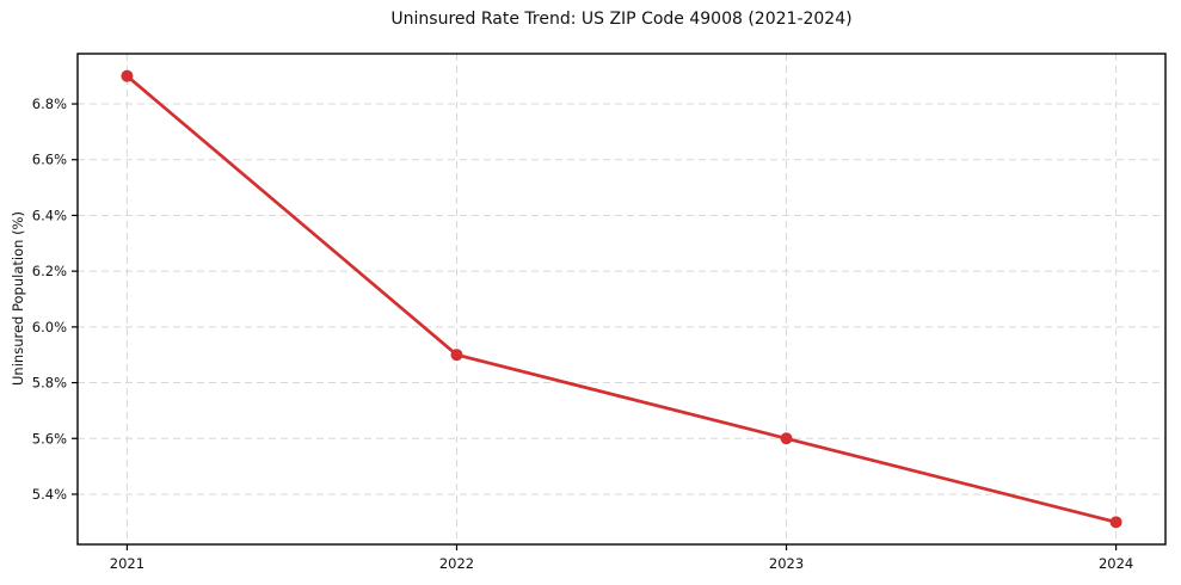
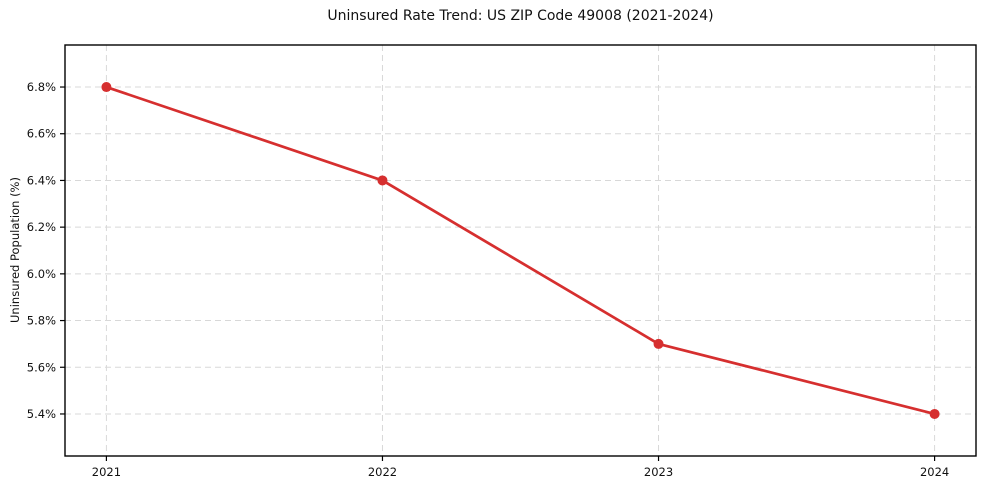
2021: 6.9% -> 6.8%
2022: 5.9% -> 6.4%
2023: 5.6% -> 5.7%
2024: 5.3% -> 5.4%
